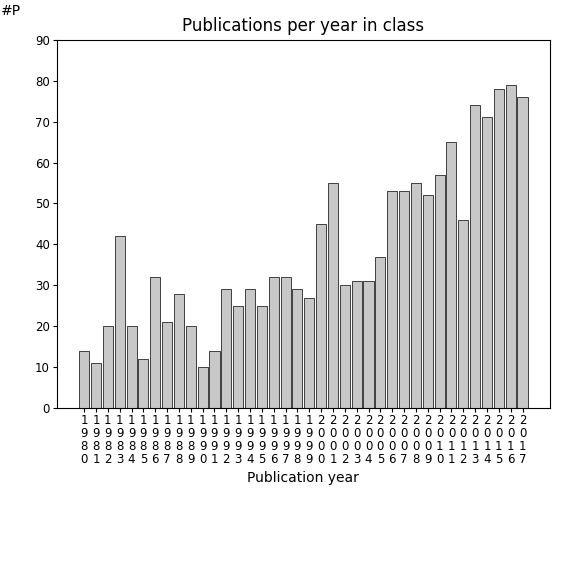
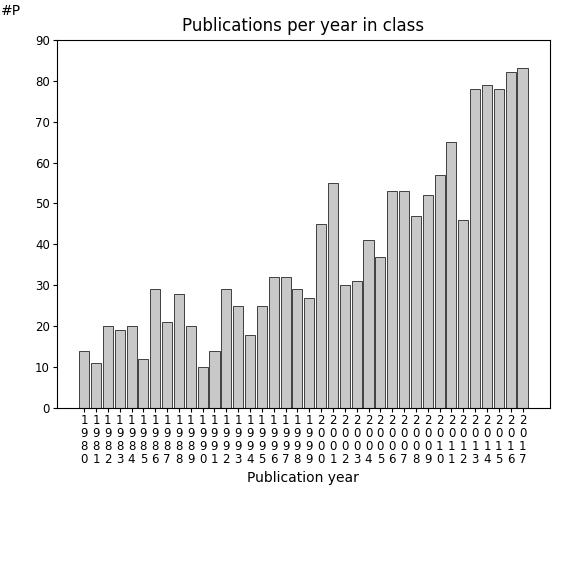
1 9 8 3: 42 -> 19
1 9 8 6: 32 -> 29
1 9 9 4: 29 -> 18
2 0 0 4: 31 -> 41
2 0 0 8: 55 -> 47
2 0 1 3: 74 -> 78
2 0 1 4: 71 -> 79
2 0 1 6: 79 -> 82
2 0 1 7: 76 -> 83
